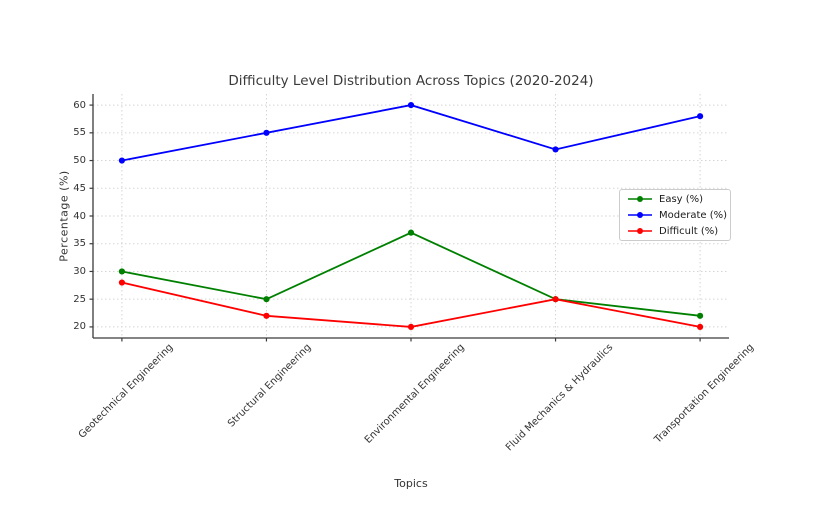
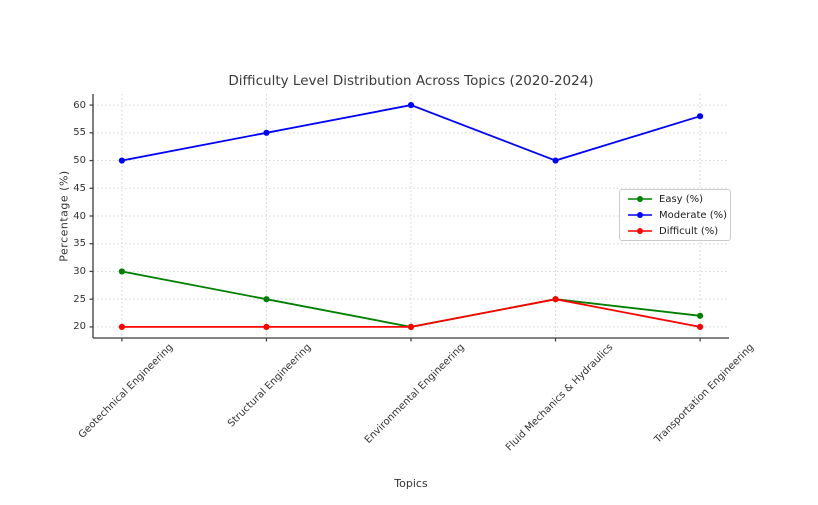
Difficult (%)/Geotechnical Engineering: 28 -> 20
Difficult (%)/Structural Engineering: 22 -> 20
Easy (%)/Environmental Engineering: 37 -> 20
Moderate (%)/Fluid Mechanics & Hydraulics: 52 -> 50
